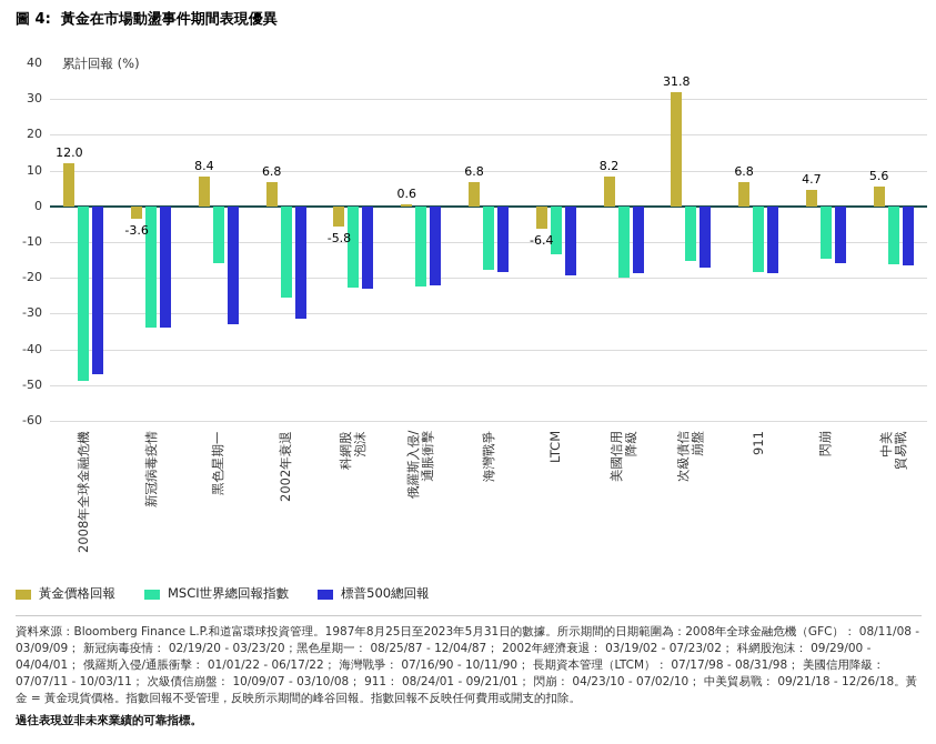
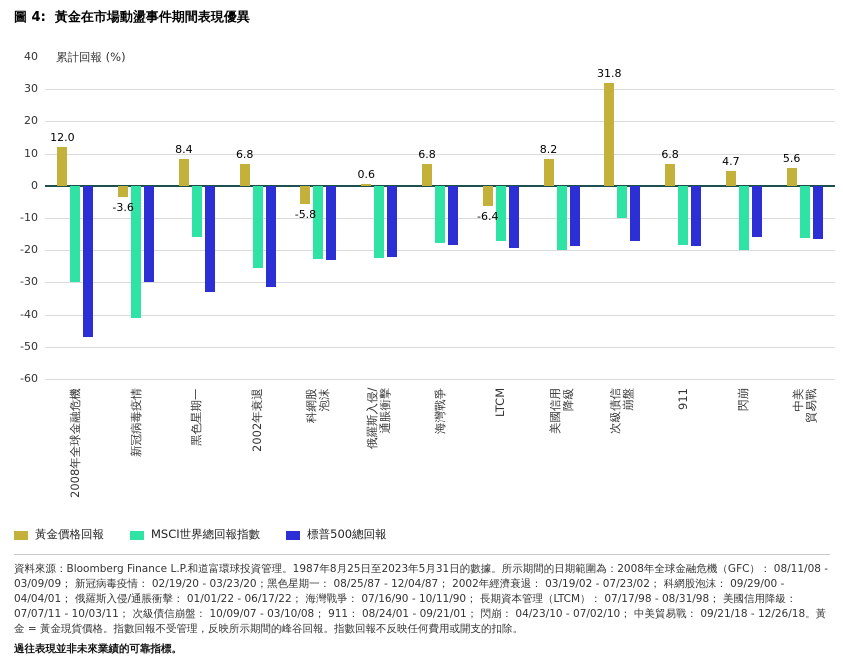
MSCI世界總回報指數/2008年全球金融危機: -49 -> -30
MSCI世界總回報指數/新冠病毒疫情: -34 -> -41
標普500總回報/新冠病毒疫情: -34 -> -30
MSCI世界總回報指數/LTCM: -13 -> -17
MSCI世界總回報指數/次級債信 崩盤: -15 -> -10
MSCI世界總回報指數/閃崩: -15 -> -20
